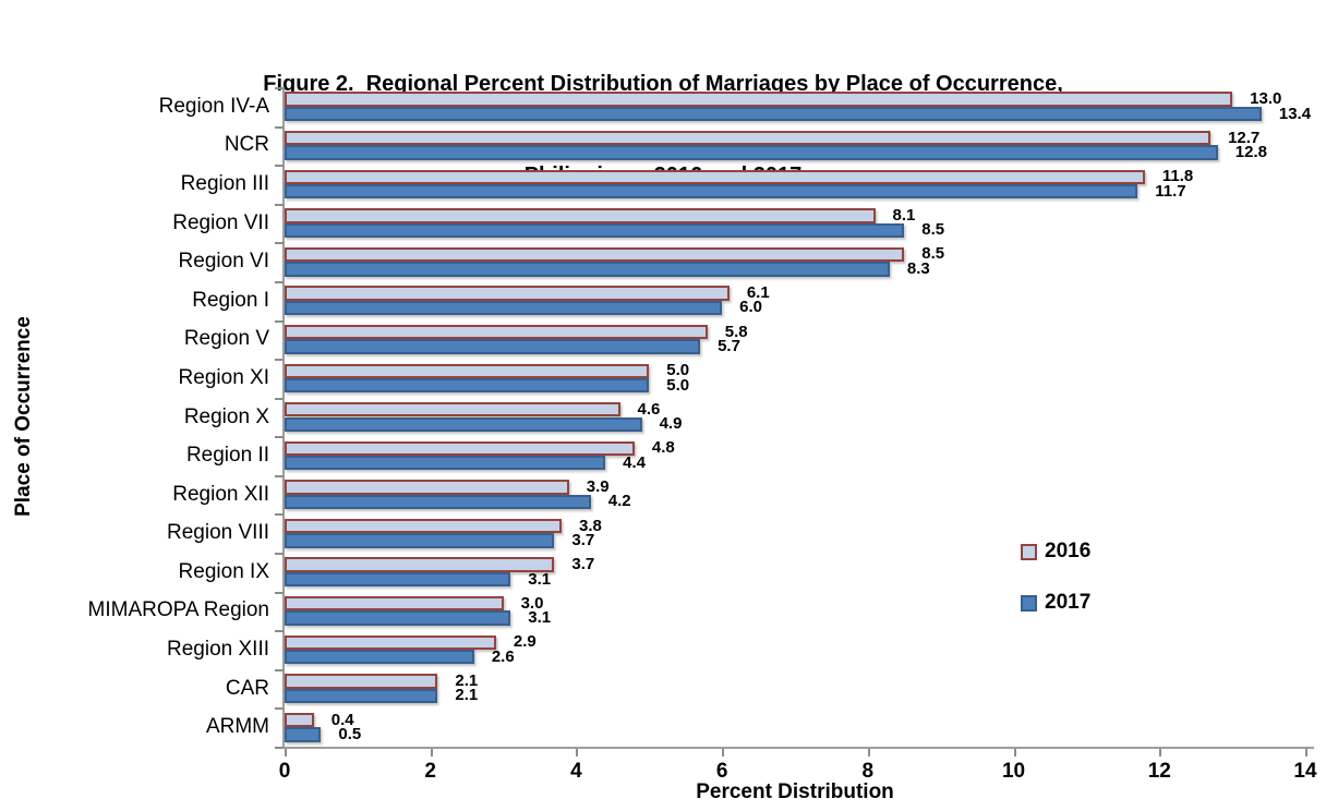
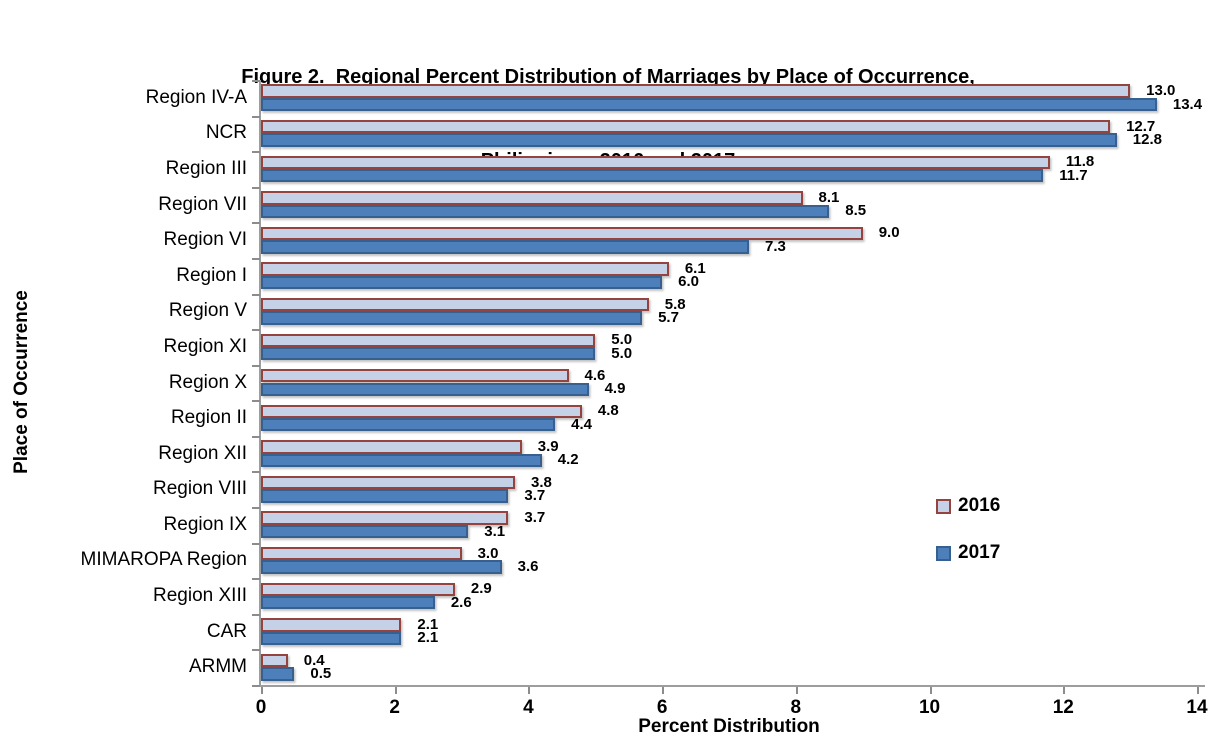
2016/Region VI: 8.5 -> 9.0
2017/Region VI: 8.3 -> 7.3
2017/MIMAROPA Region: 3.1 -> 3.6
